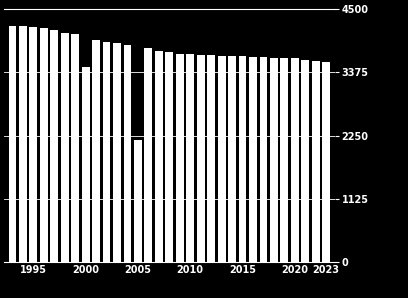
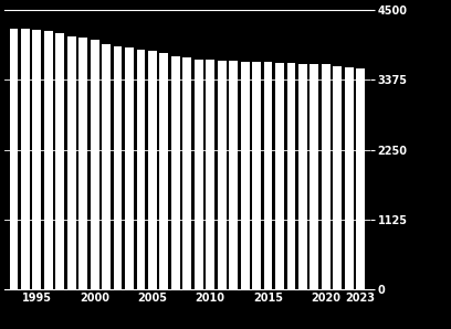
2000: 3460 -> 4020
2005: 2180 -> 3840
